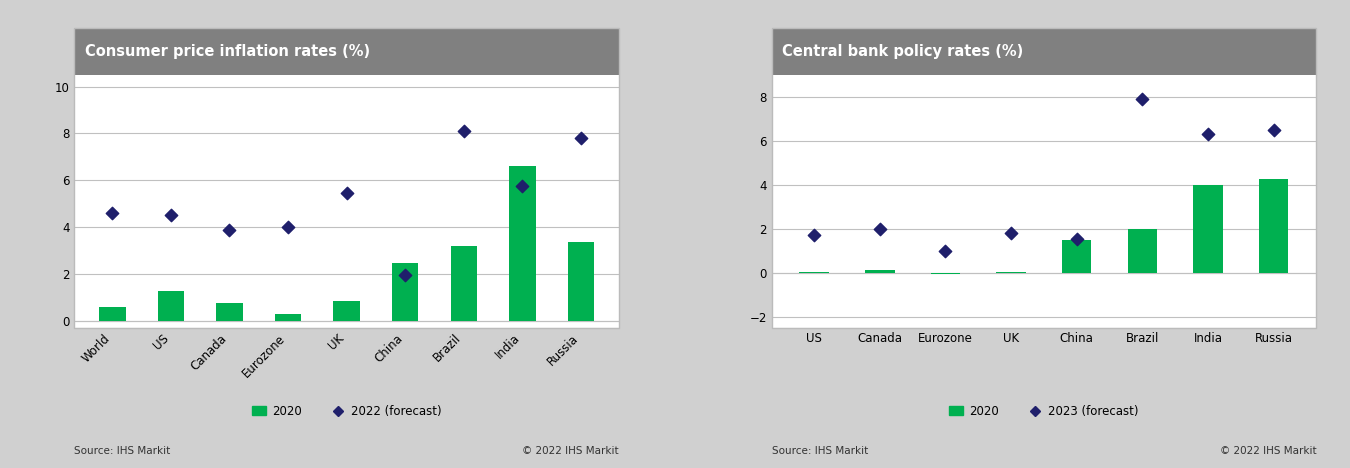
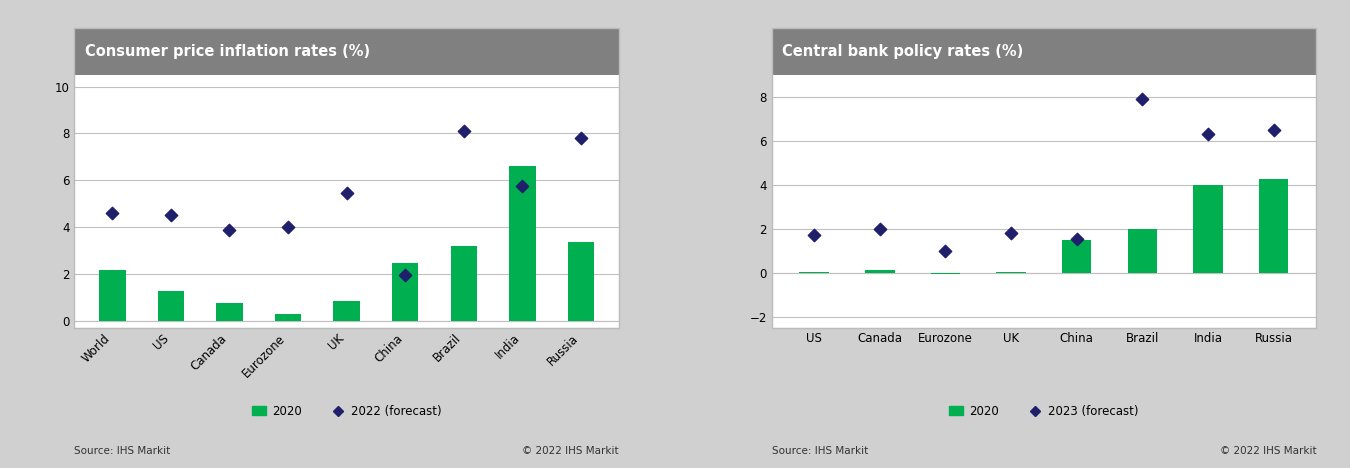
2020/World: 0.60 -> 2.15
